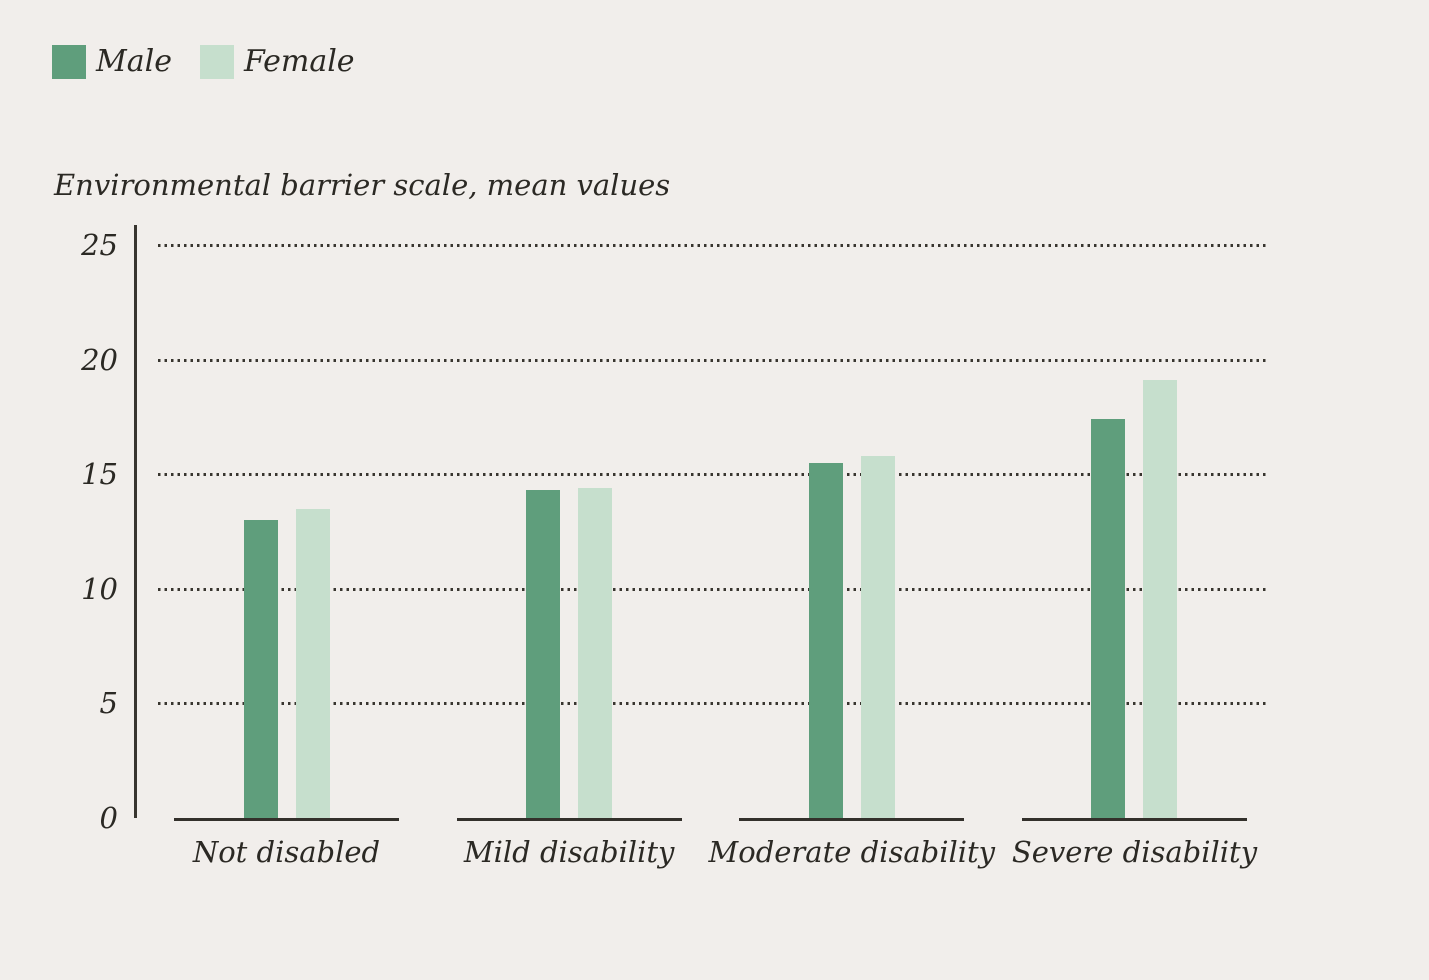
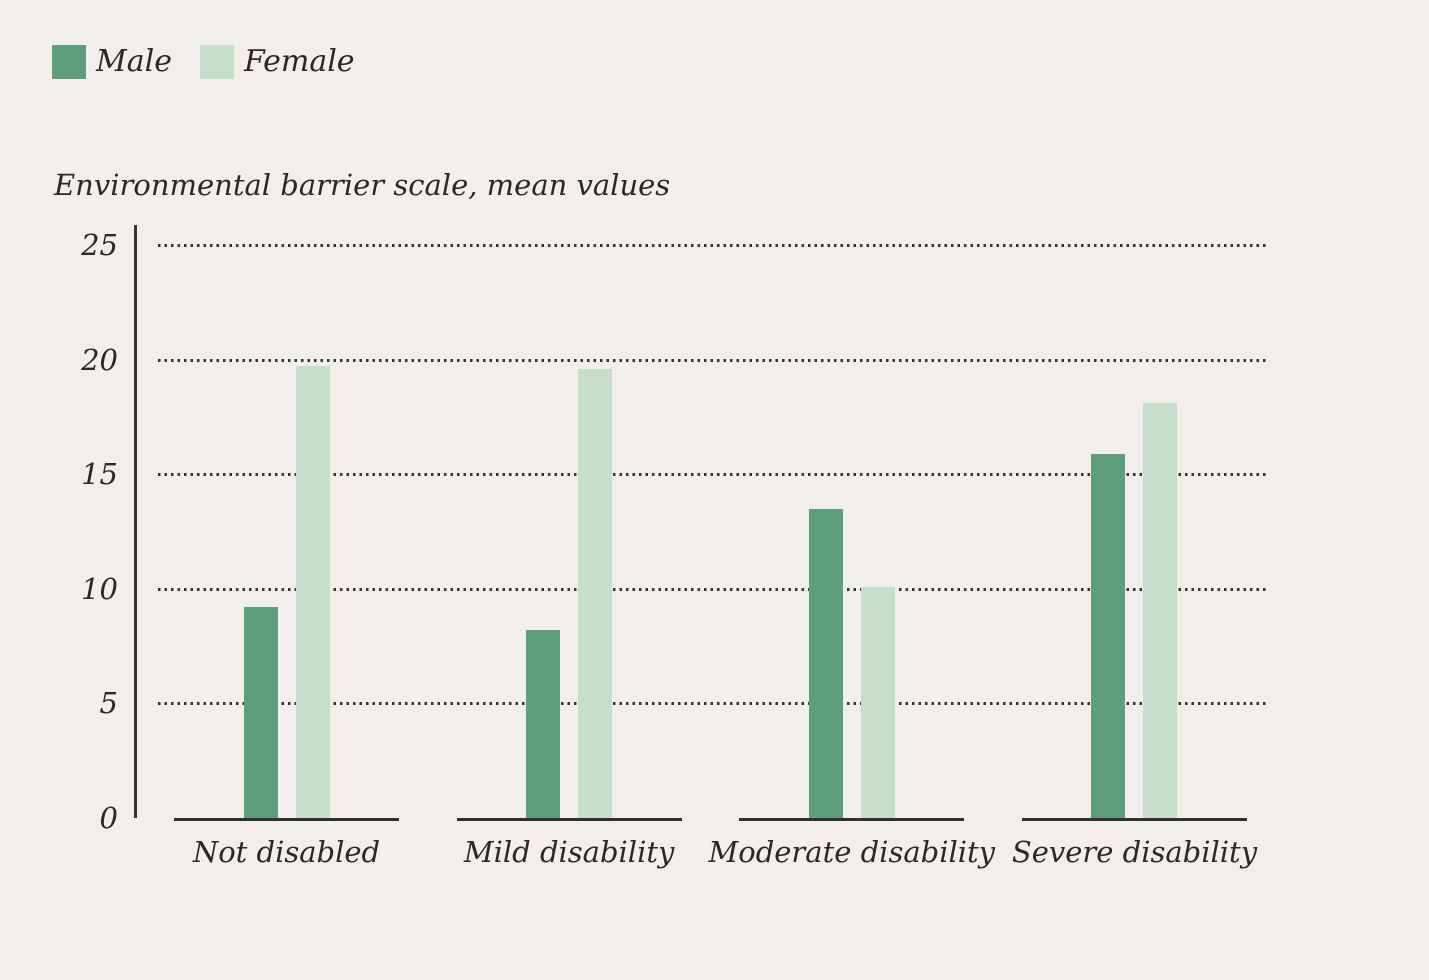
Male/Not disabled: 13.0 -> 9.2
Female/Not disabled: 13.5 -> 19.7
Male/Mild disability: 14.3 -> 8.2
Female/Mild disability: 14.4 -> 19.6
Male/Moderate disability: 15.5 -> 13.5
Female/Moderate disability: 15.8 -> 10.1
Male/Severe disability: 17.4 -> 15.9
Female/Severe disability: 19.1 -> 18.1
